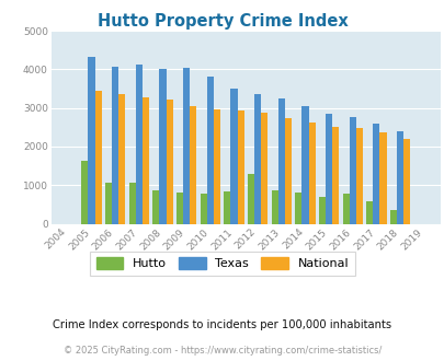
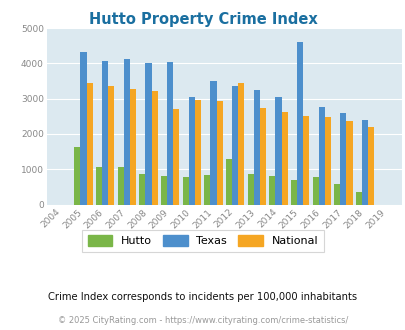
National/2009: 3050 -> 2700
Texas/2010: 3800 -> 3050
National/2012: 2880 -> 3450
Texas/2015: 2850 -> 4600
